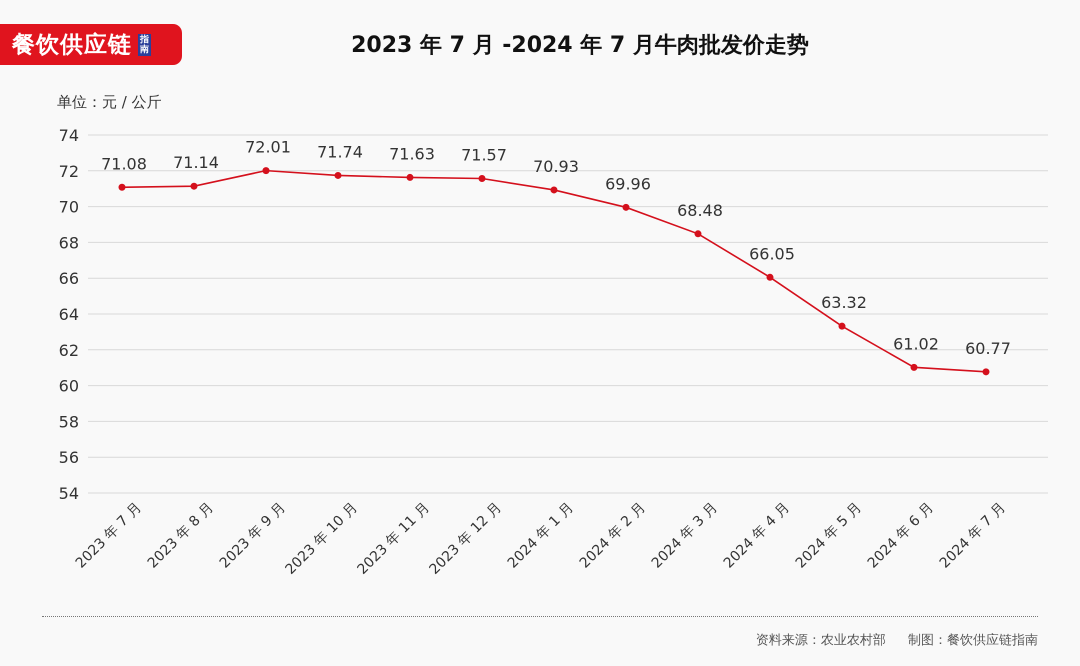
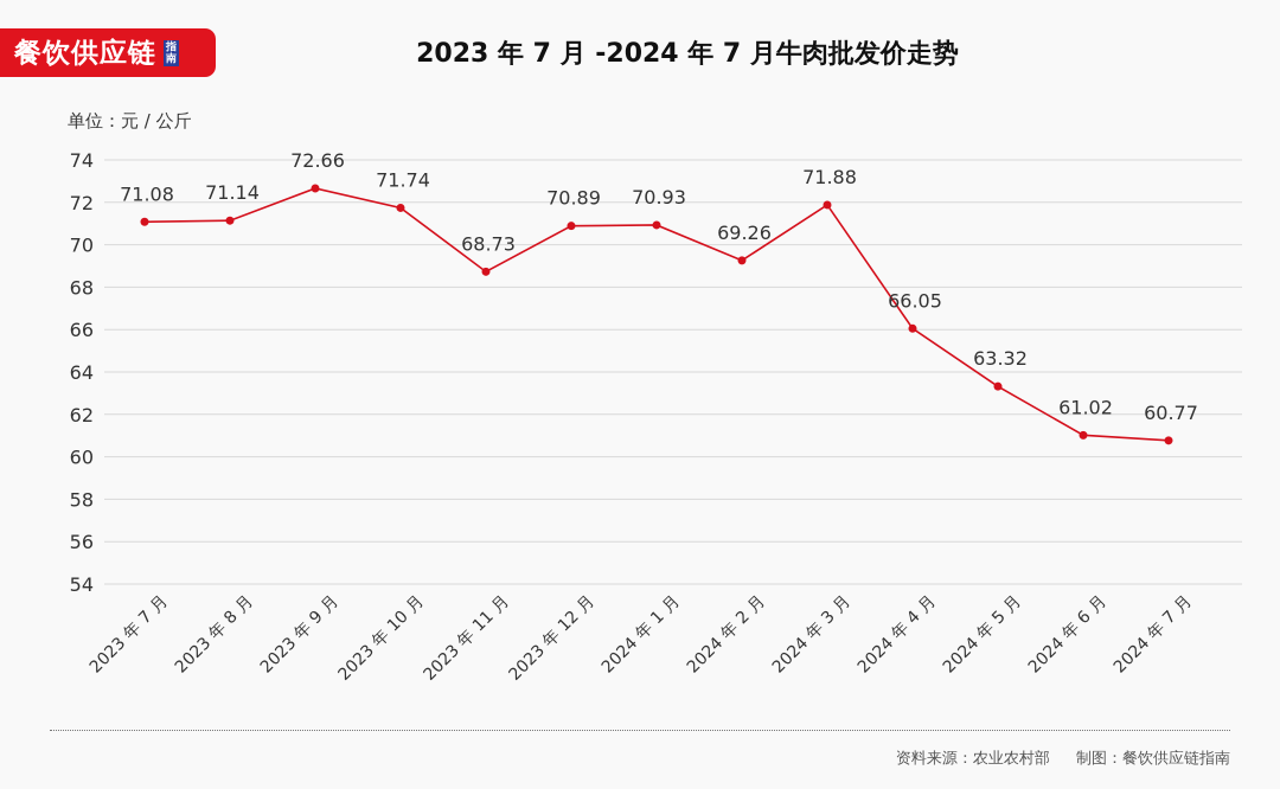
2023 年 9 月: 72.01 -> 72.66
2023 年 11 月: 71.63 -> 68.73
2023 年 12 月: 71.57 -> 70.89
2024 年 2 月: 69.96 -> 69.26
2024 年 3 月: 68.48 -> 71.88
